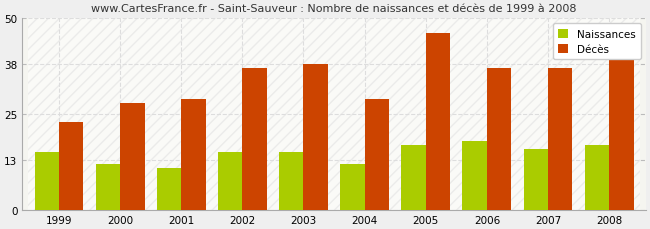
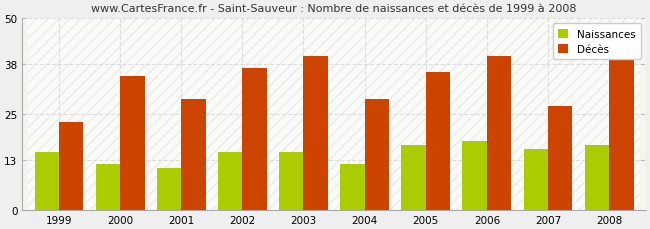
Décès/2000: 28 -> 35
Décès/2003: 38 -> 40
Décès/2005: 46 -> 36
Décès/2006: 37 -> 40
Décès/2007: 37 -> 27
